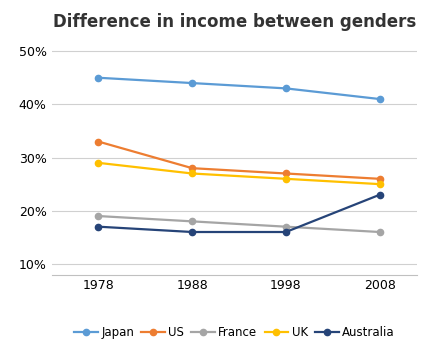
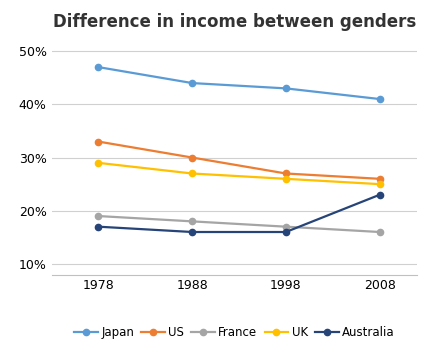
Japan/1978: 45% -> 47%
US/1988: 28% -> 30%
